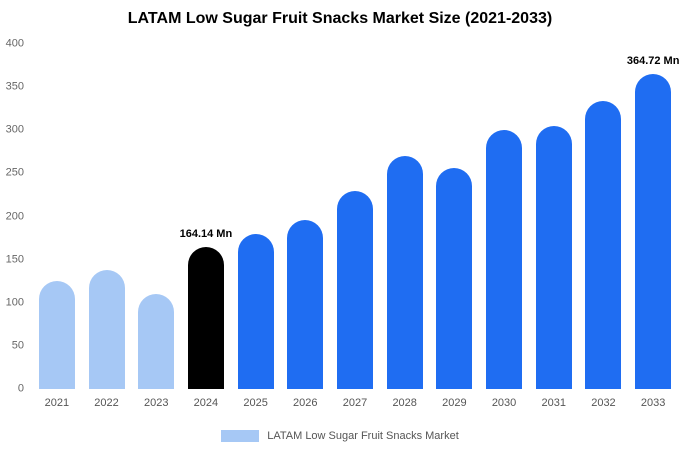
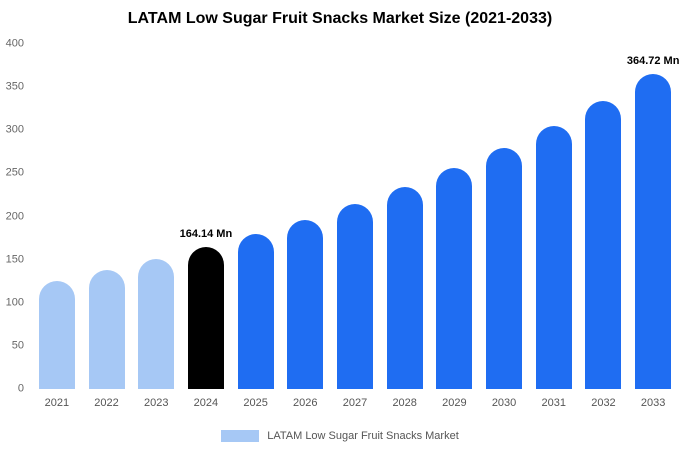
2023: 110 -> 150
2027: 230 -> 210
2028: 270 -> 230
2030: 300 -> 280
